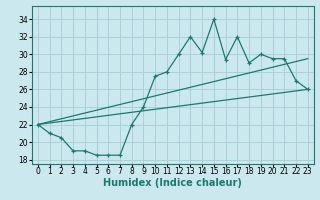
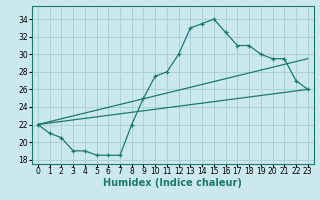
9: 24.0 -> 25.0
13: 32.0 -> 33.0
14: 30.2 -> 33.5
16: 29.4 -> 32.5
17: 32.0 -> 31.0
18: 29.0 -> 31.0
